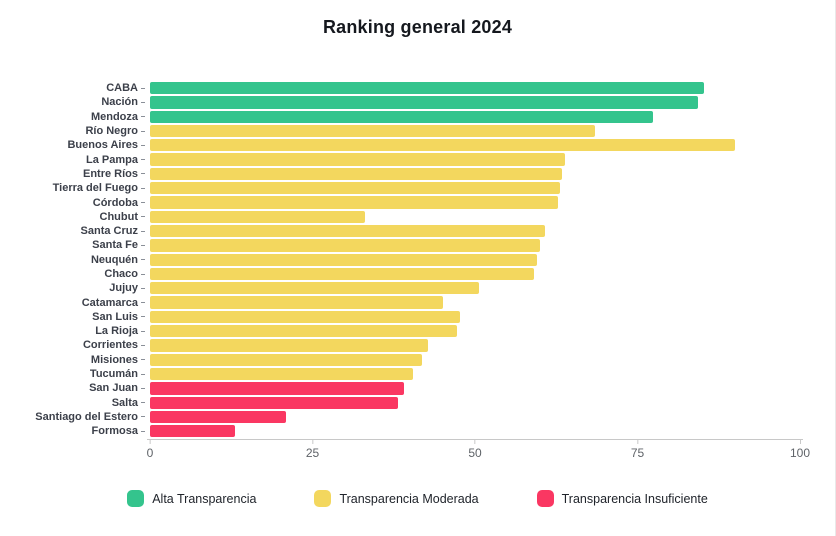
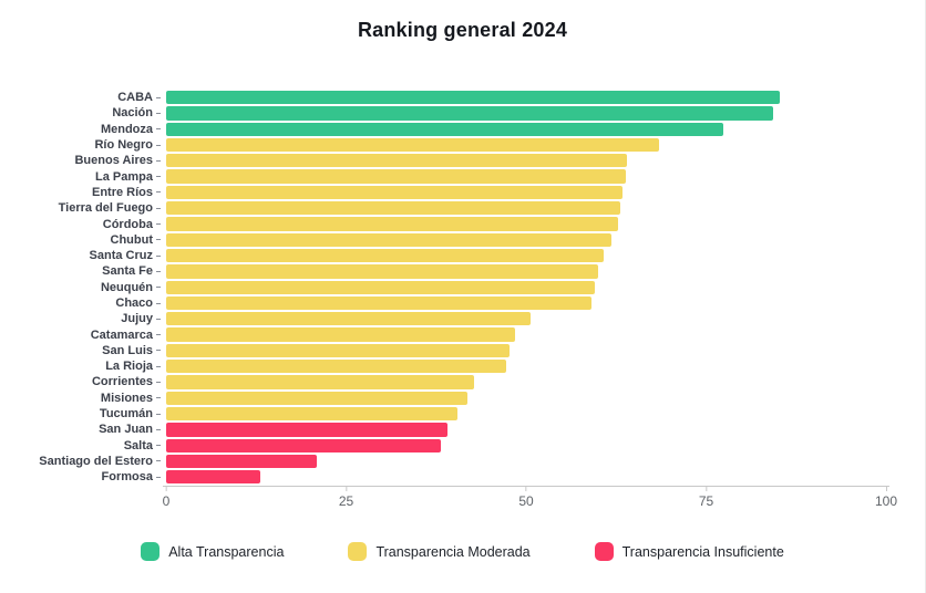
Buenos Aires: 90 -> 64
Chubut: 33 -> 62
Catamarca: 45 -> 48
